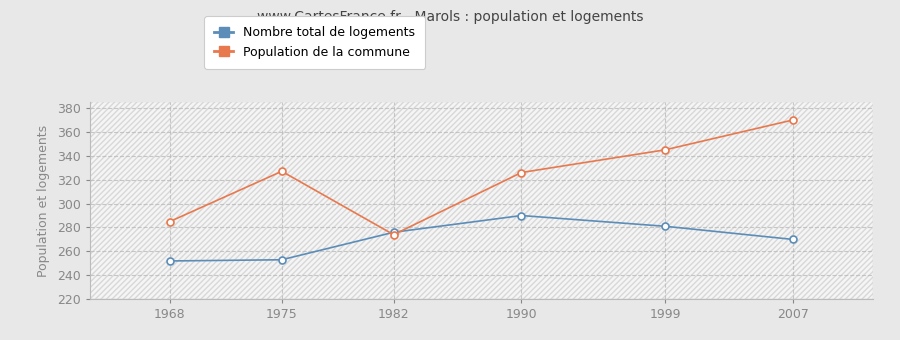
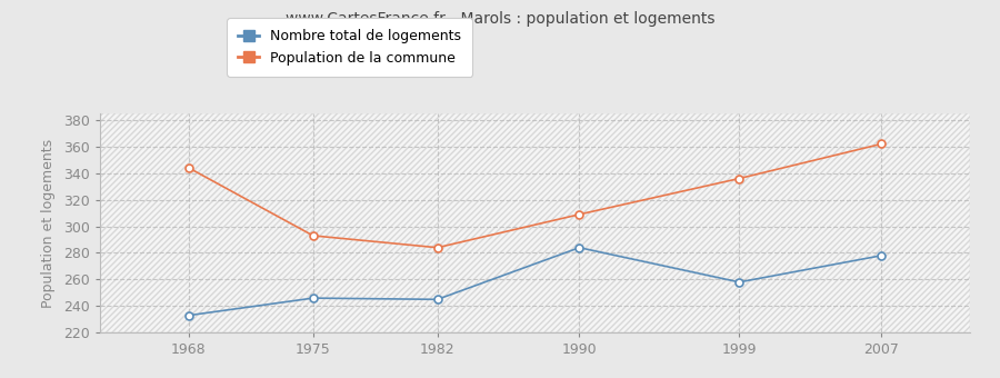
Nombre total de logements/1968: 252 -> 233
Population de la commune/1968: 285 -> 344
Nombre total de logements/1975: 253 -> 246
Population de la commune/1975: 327 -> 293
Nombre total de logements/1982: 276 -> 245
Population de la commune/1982: 274 -> 284
Nombre total de logements/1990: 290 -> 284
Population de la commune/1990: 326 -> 309
Nombre total de logements/1999: 281 -> 258
Population de la commune/1999: 345 -> 336
Nombre total de logements/2007: 270 -> 278
Population de la commune/2007: 370 -> 362
